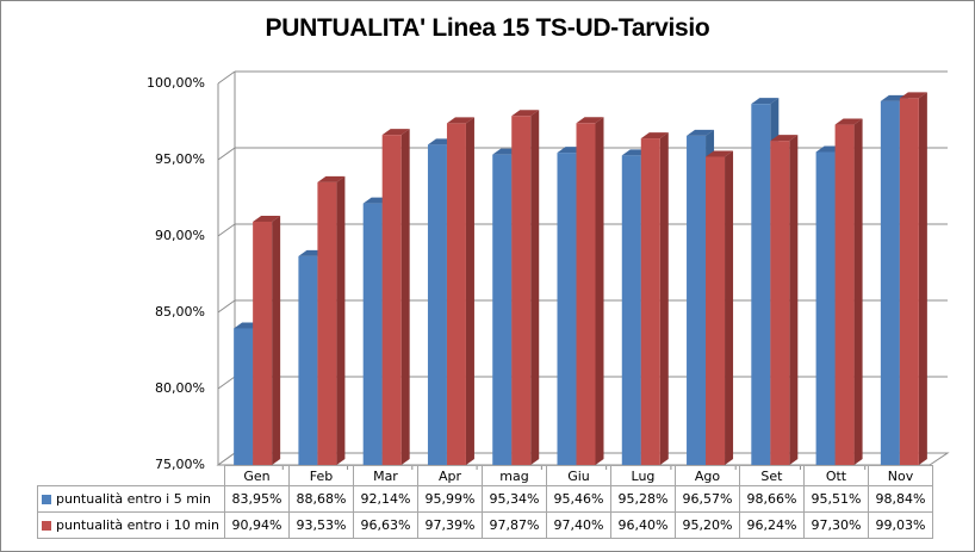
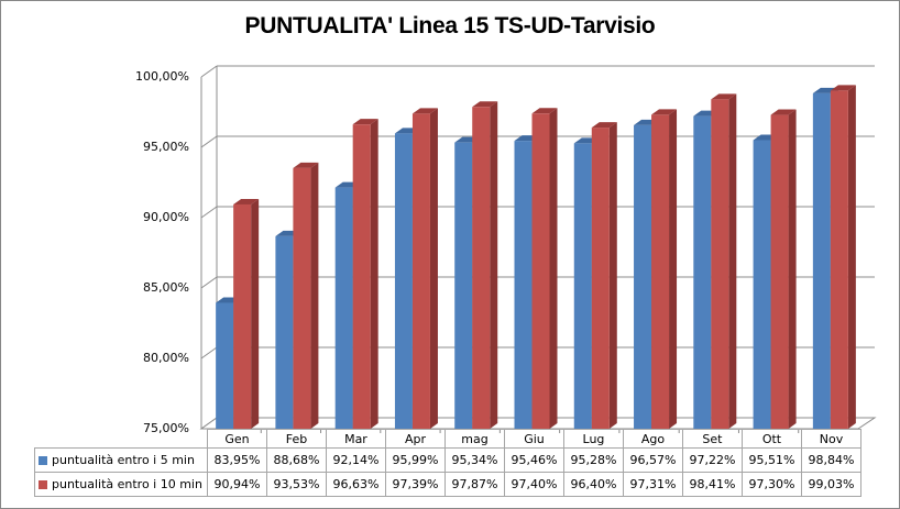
puntualità entro i 10 min/Ago: 95,20% -> 97,31%
puntualità entro i 5 min/Set: 98,66% -> 97,22%
puntualità entro i 10 min/Set: 96,24% -> 98,41%
